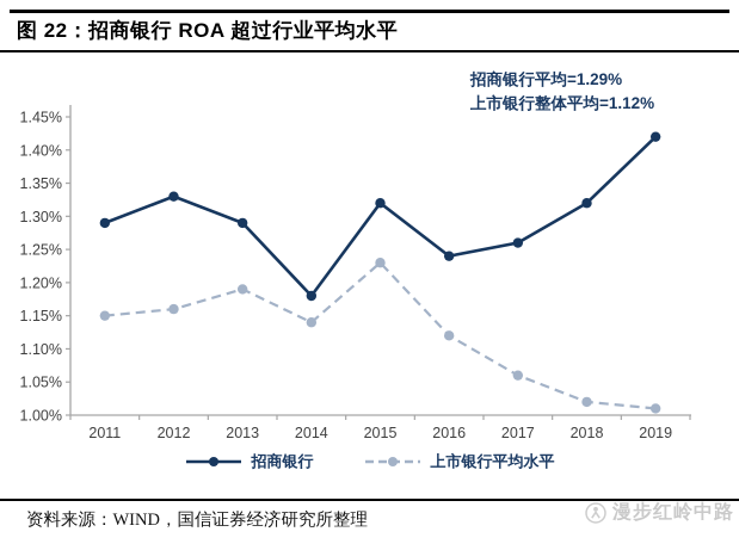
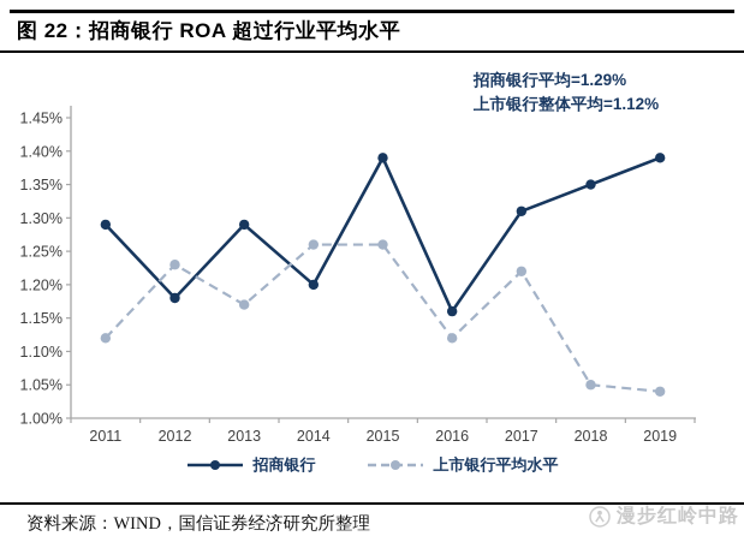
上市银行平均水平/2011: 1.15% -> 1.12%
招商银行/2012: 1.33% -> 1.18%
上市银行平均水平/2012: 1.16% -> 1.23%
上市银行平均水平/2013: 1.19% -> 1.17%
招商银行/2014: 1.18% -> 1.20%
上市银行平均水平/2014: 1.14% -> 1.26%
招商银行/2015: 1.32% -> 1.39%
上市银行平均水平/2015: 1.23% -> 1.26%
招商银行/2016: 1.24% -> 1.16%
招商银行/2017: 1.26% -> 1.31%
上市银行平均水平/2017: 1.06% -> 1.22%
招商银行/2018: 1.32% -> 1.35%
上市银行平均水平/2018: 1.02% -> 1.05%
招商银行/2019: 1.42% -> 1.39%
上市银行平均水平/2019: 1.01% -> 1.04%
